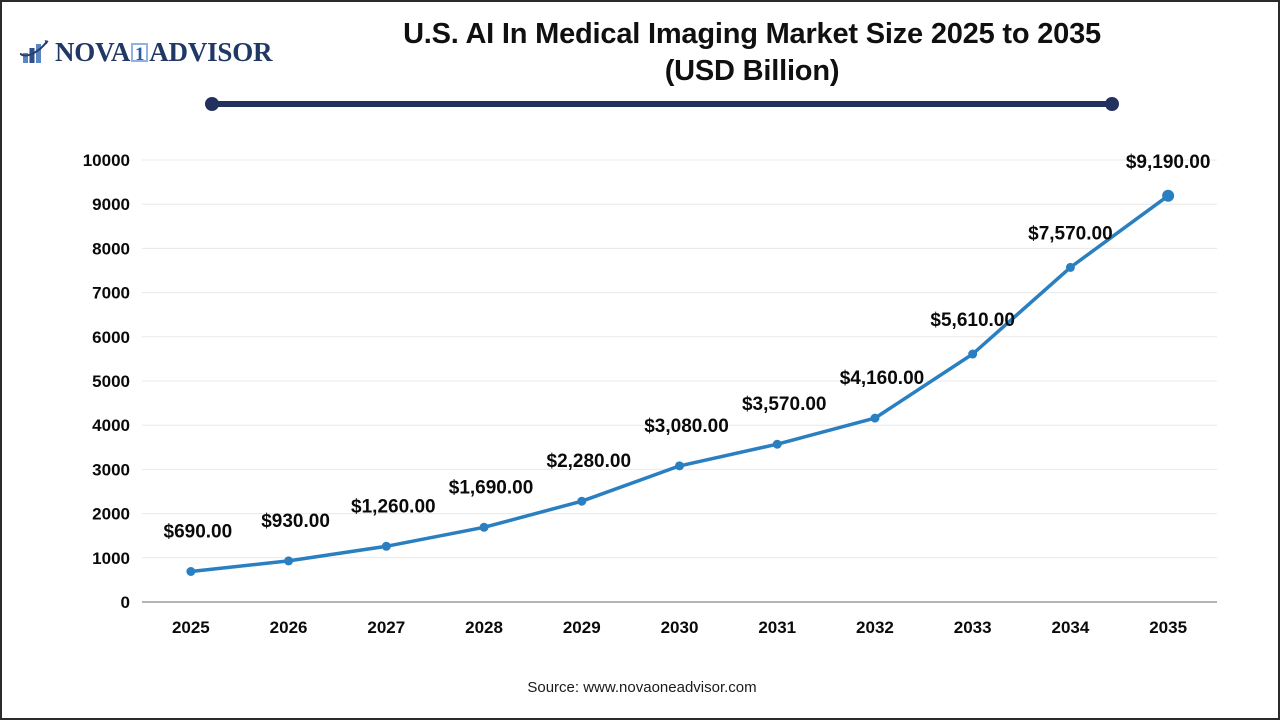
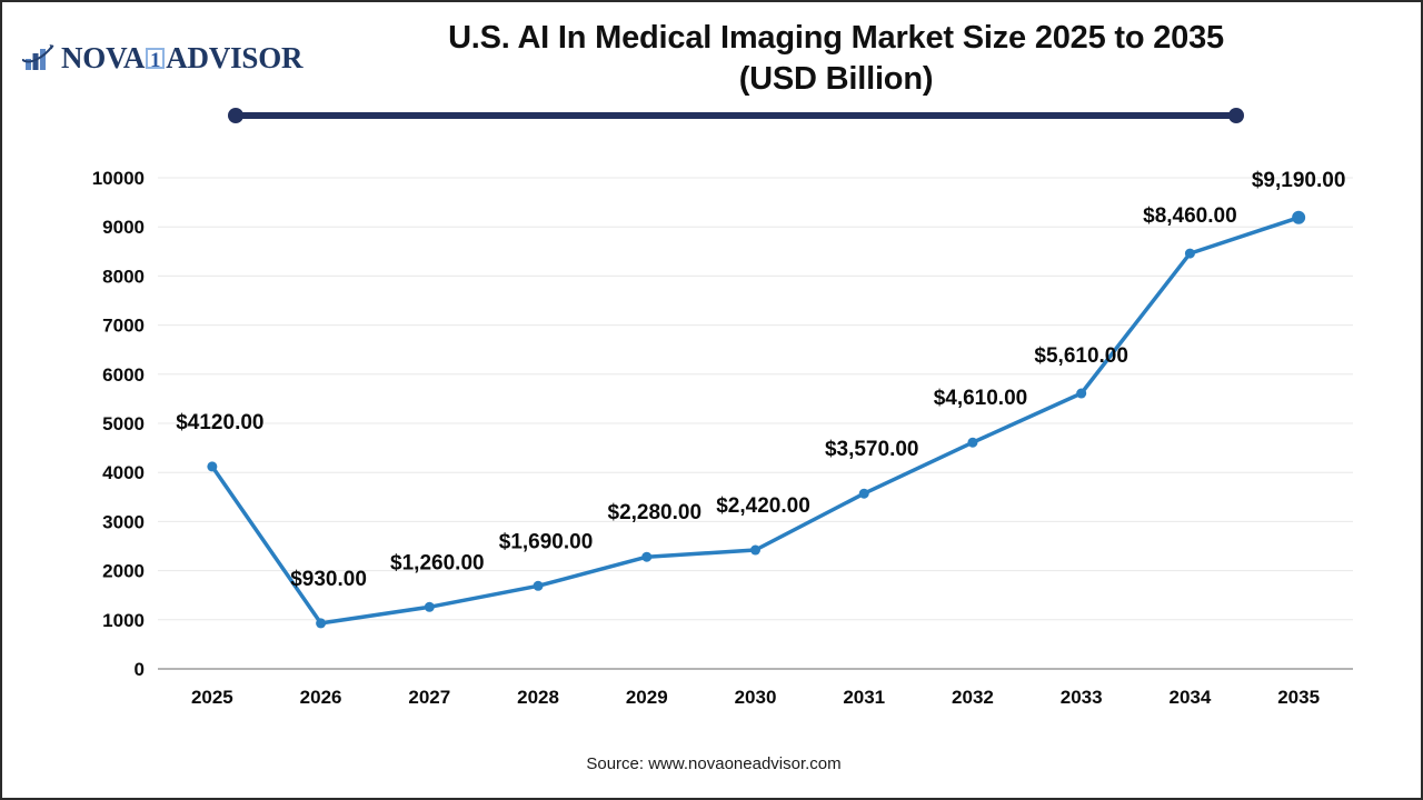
2025: $690.00 -> $4120.00
2030: $3,080.00 -> $2,420.00
2032: $4,160.00 -> $4,610.00
2034: $7,570.00 -> $8,460.00
